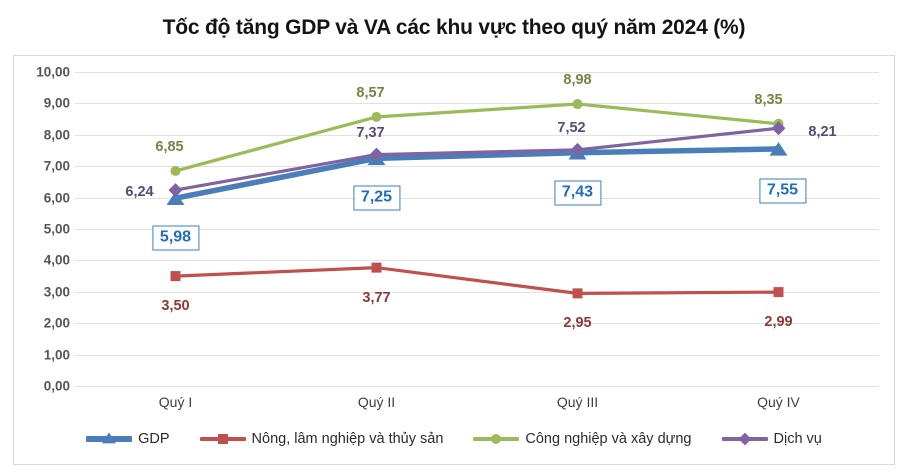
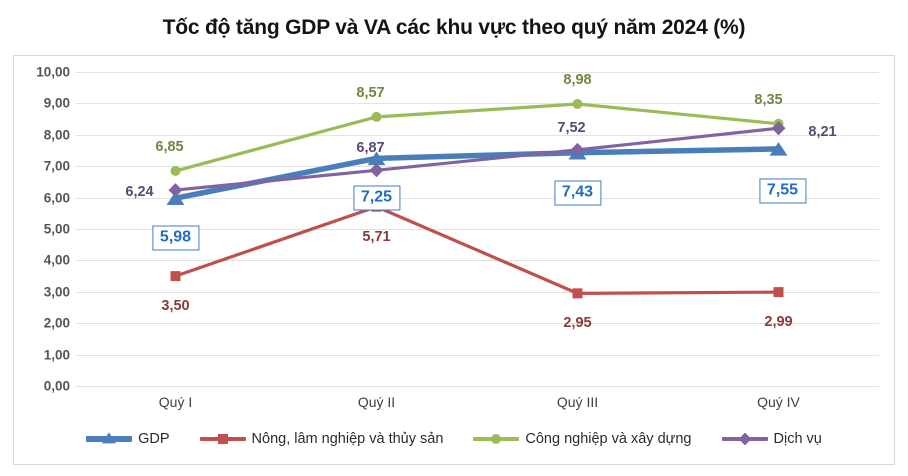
Nông, lâm nghiệp và thủy sản/Quý II: 3,77 -> 5,71
Dịch vụ/Quý II: 7,37 -> 6,87
